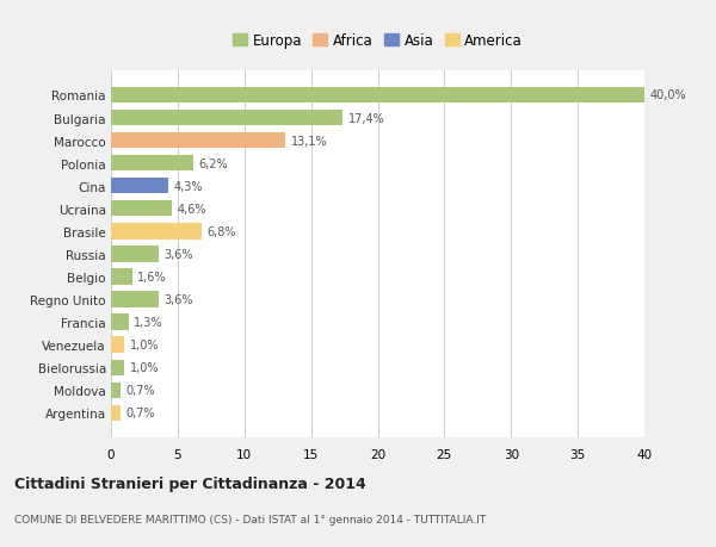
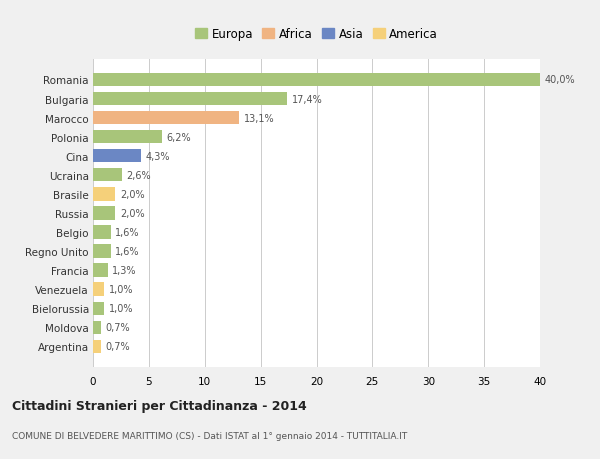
Ucraina: 4,6% -> 2,6%
Brasile: 6,8% -> 2,0%
Russia: 3,6% -> 2,0%
Regno Unito: 3,6% -> 1,6%
